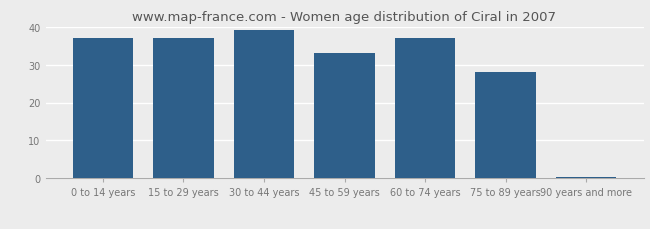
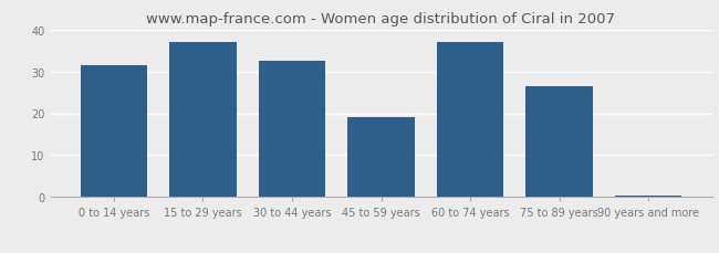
0 to 14 years: 37.0 -> 31.5
30 to 44 years: 39.0 -> 32.5
45 to 59 years: 33.0 -> 19.0
75 to 89 years: 28.0 -> 26.5
